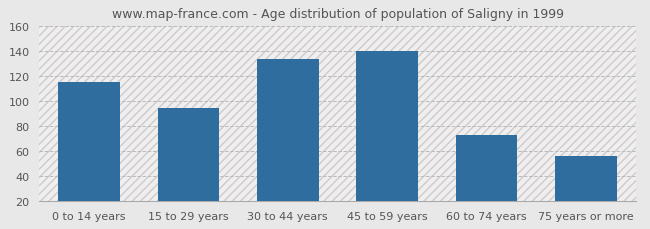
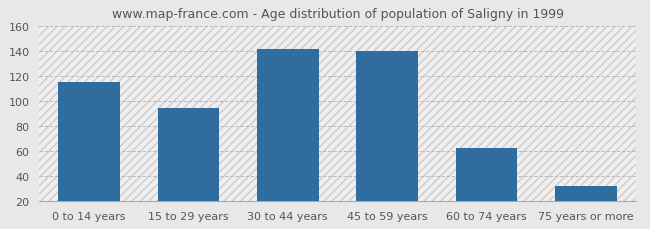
30 to 44 years: 133 -> 141
60 to 74 years: 73 -> 62
75 years or more: 56 -> 32
